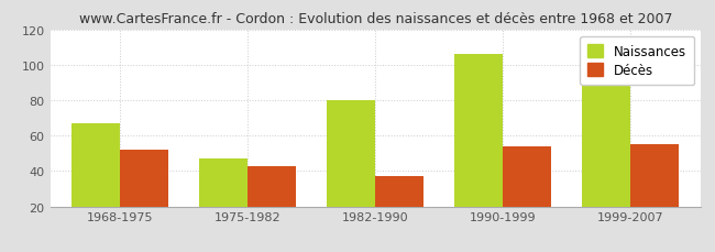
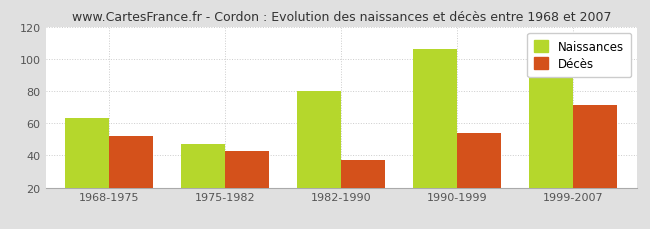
Naissances/1968-1975: 67 -> 63
Décès/1999-2007: 55 -> 71
